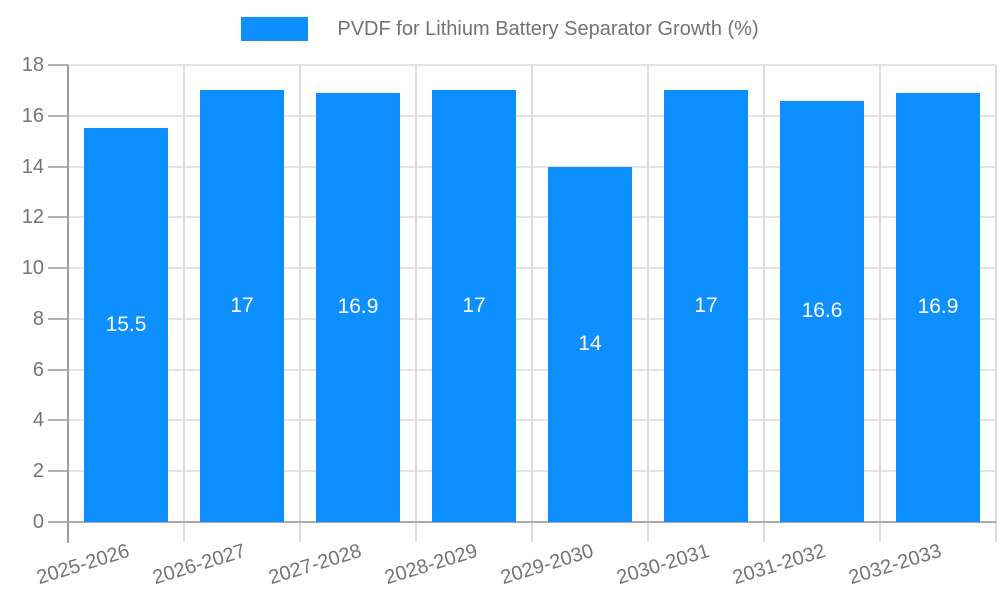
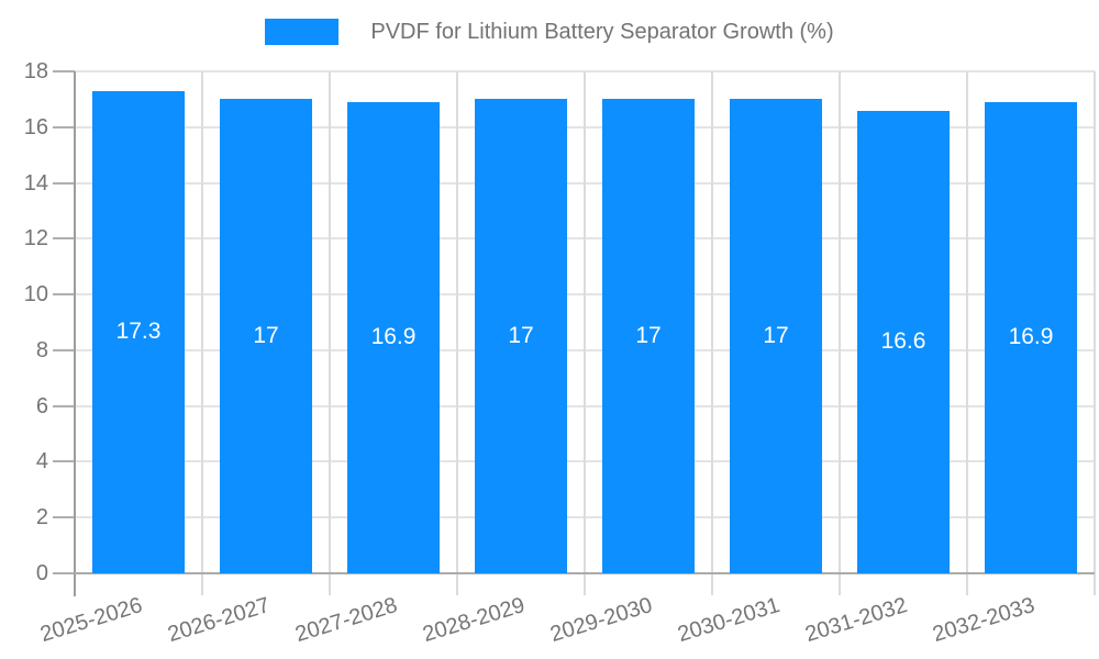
2025-2026: 15.5 -> 17.3
2029-2030: 14 -> 17
